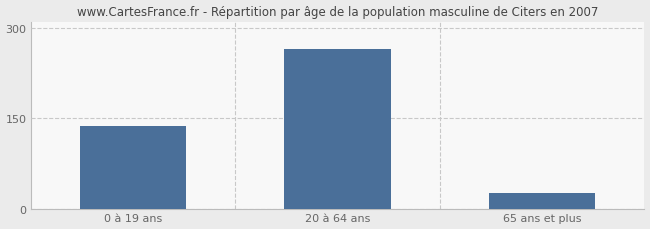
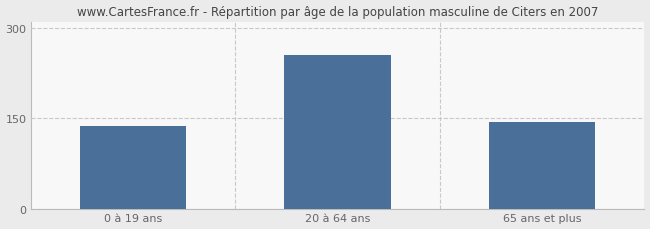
20 à 64 ans: 265 -> 254
65 ans et plus: 27 -> 144
